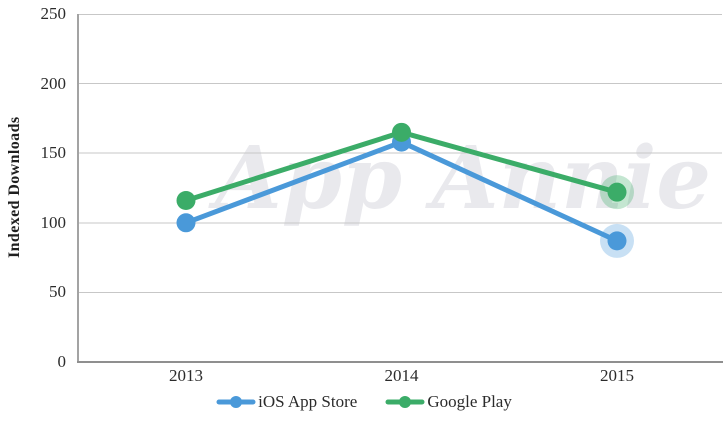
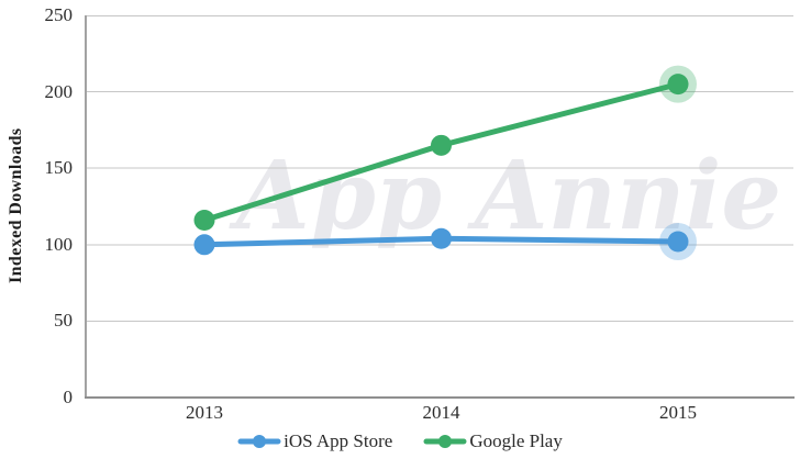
iOS App Store/2014: 158 -> 104
iOS App Store/2015: 87 -> 102
Google Play/2015: 122 -> 205
